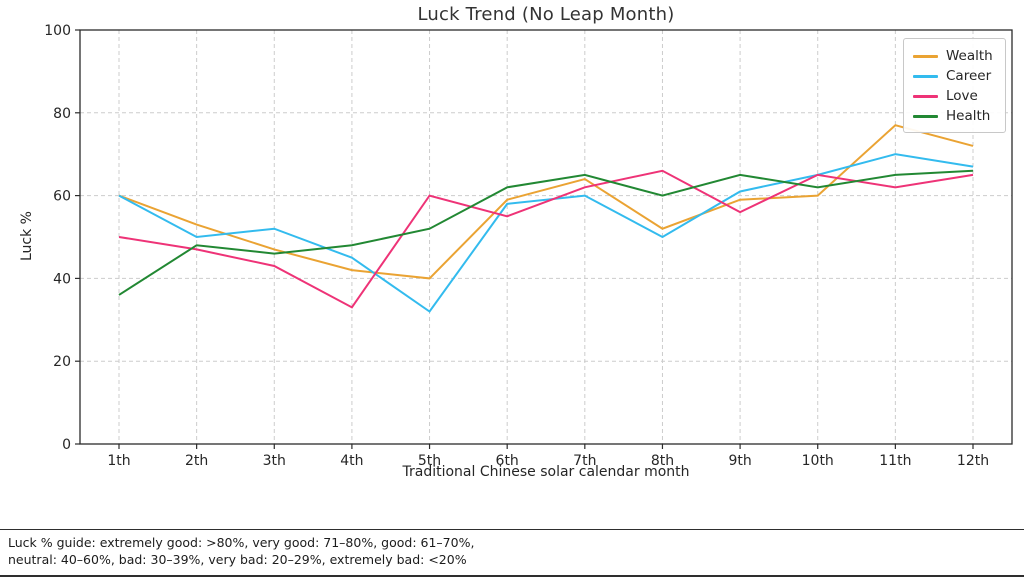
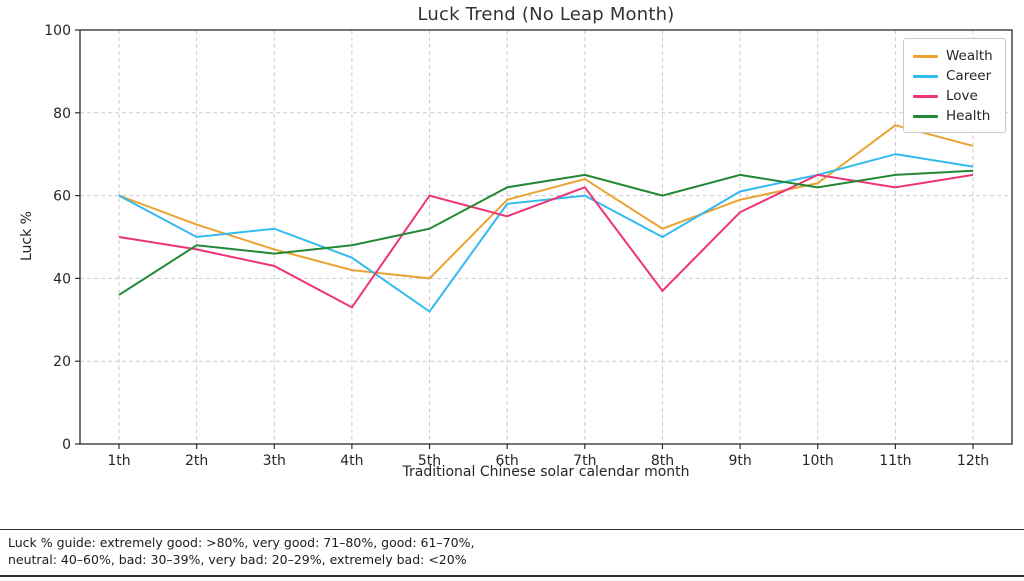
Love/8th: 66 -> 37
Wealth/10th: 60 -> 63
